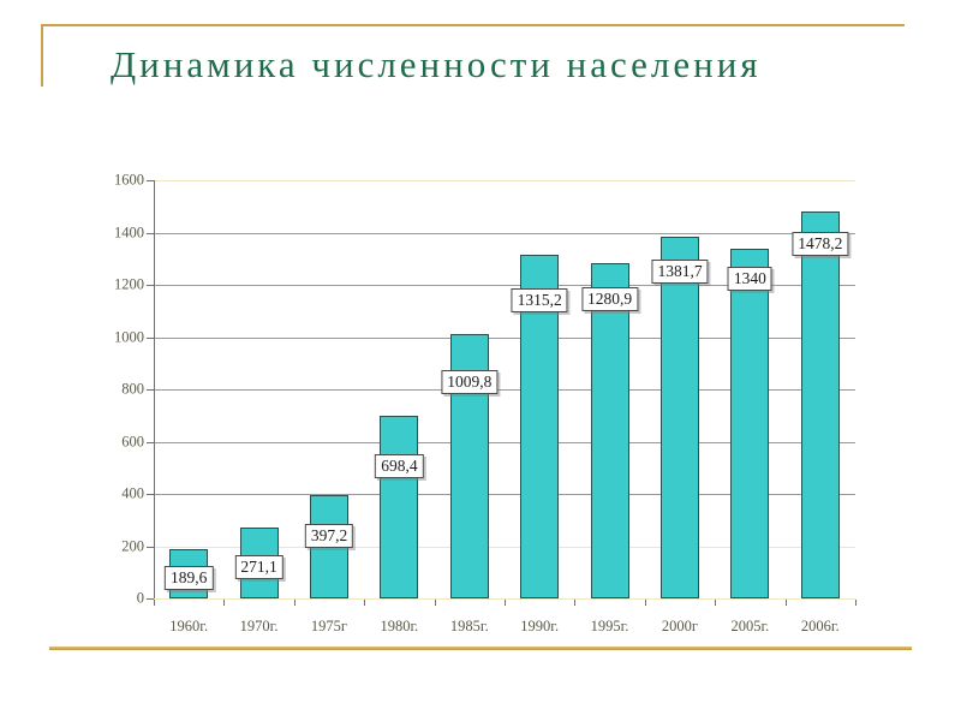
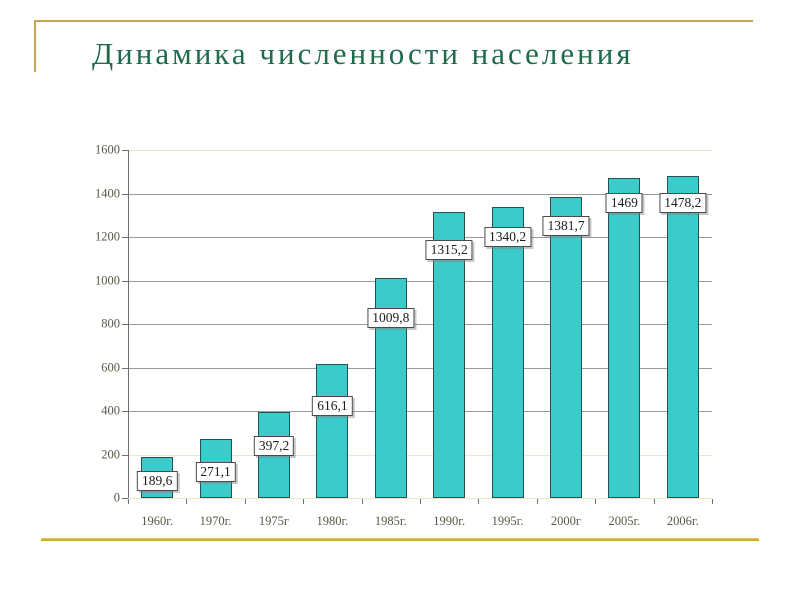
1980г.: 698,4 -> 616,1
1995г.: 1280,9 -> 1340,2
2005г.: 1340 -> 1469
